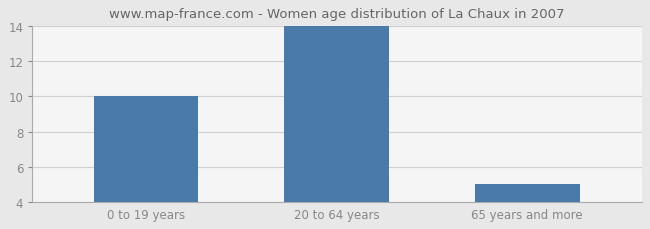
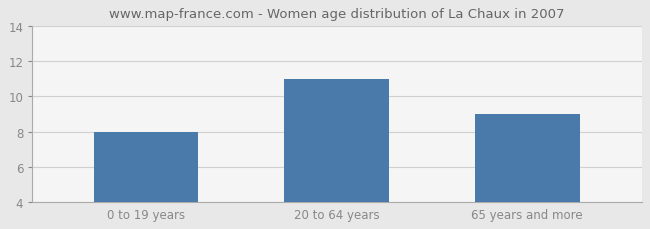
0 to 19 years: 10 -> 8
20 to 64 years: 14 -> 11
65 years and more: 5 -> 9
